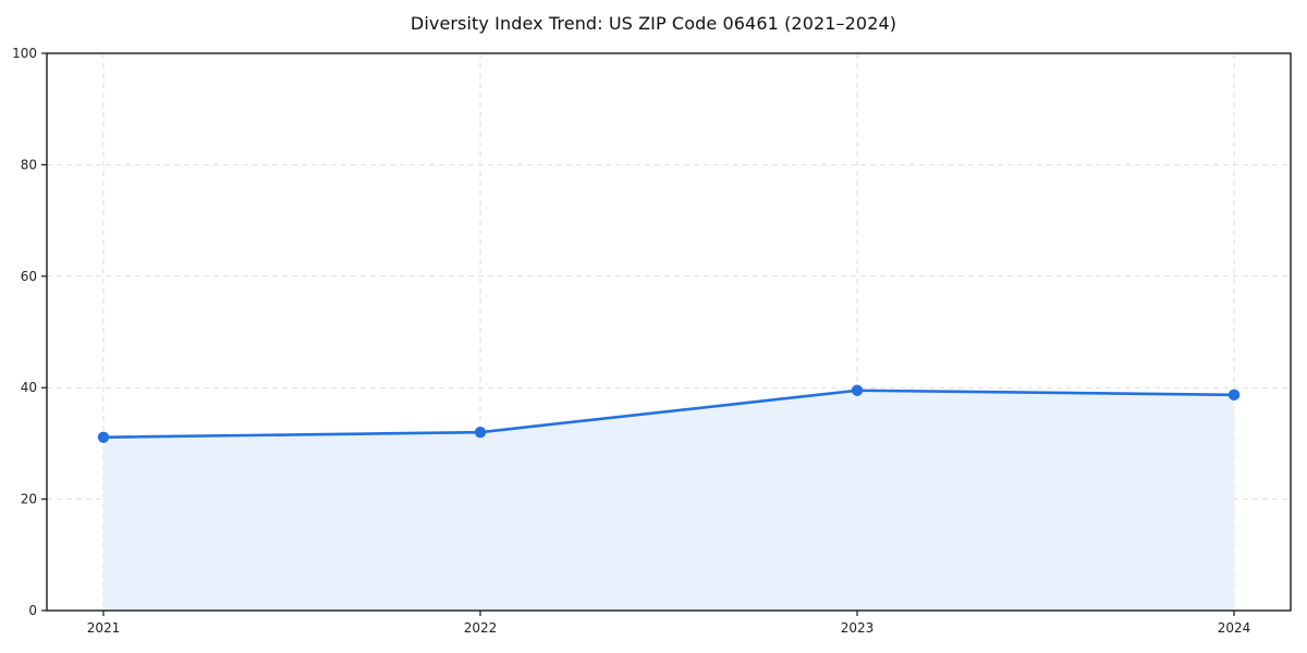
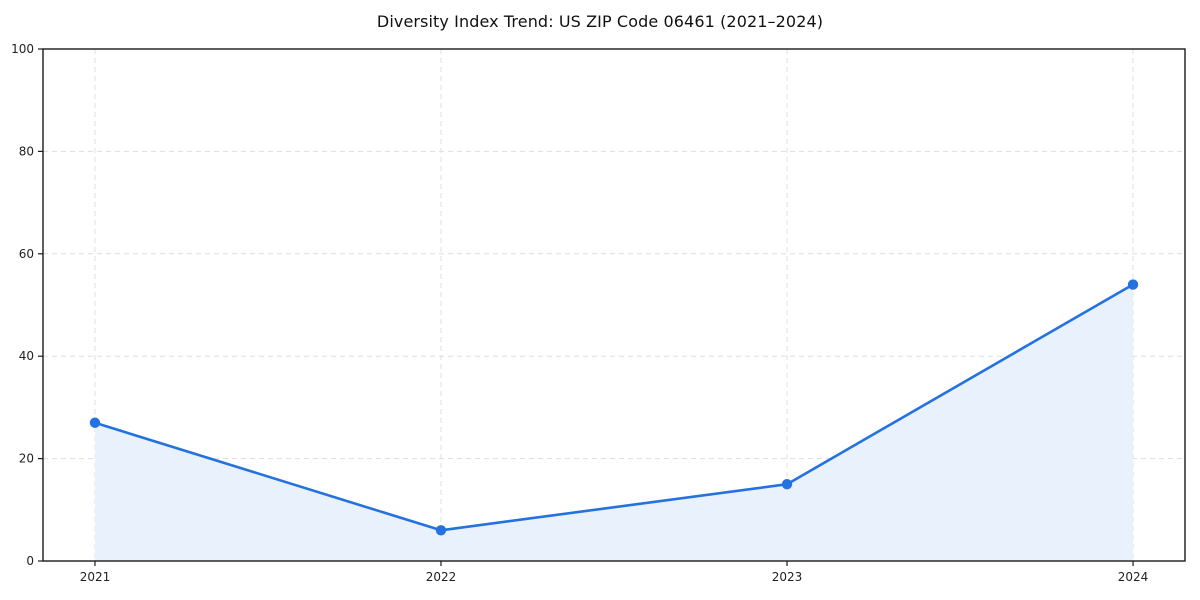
2021: 31 -> 27
2022: 32 -> 6
2023: 40 -> 15
2024: 39 -> 54
